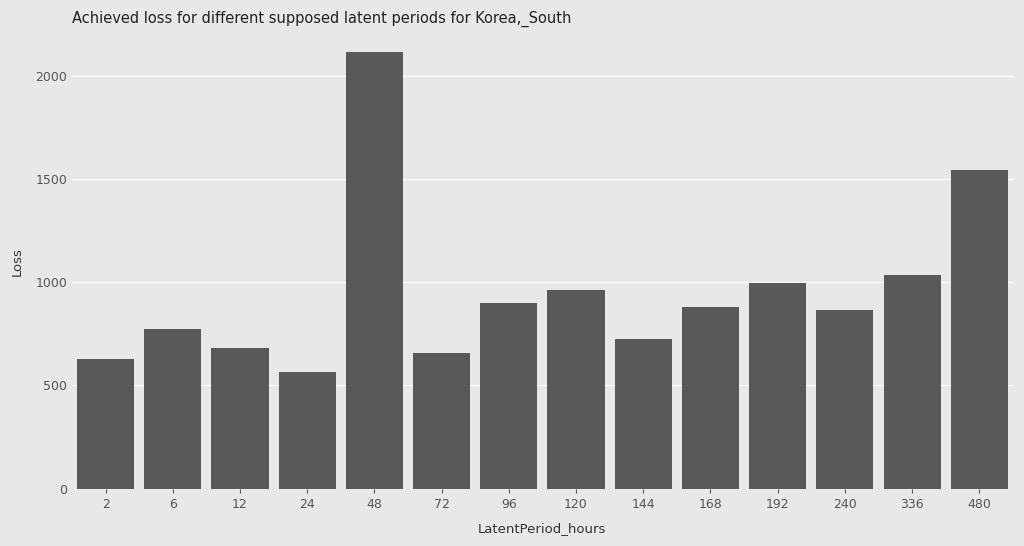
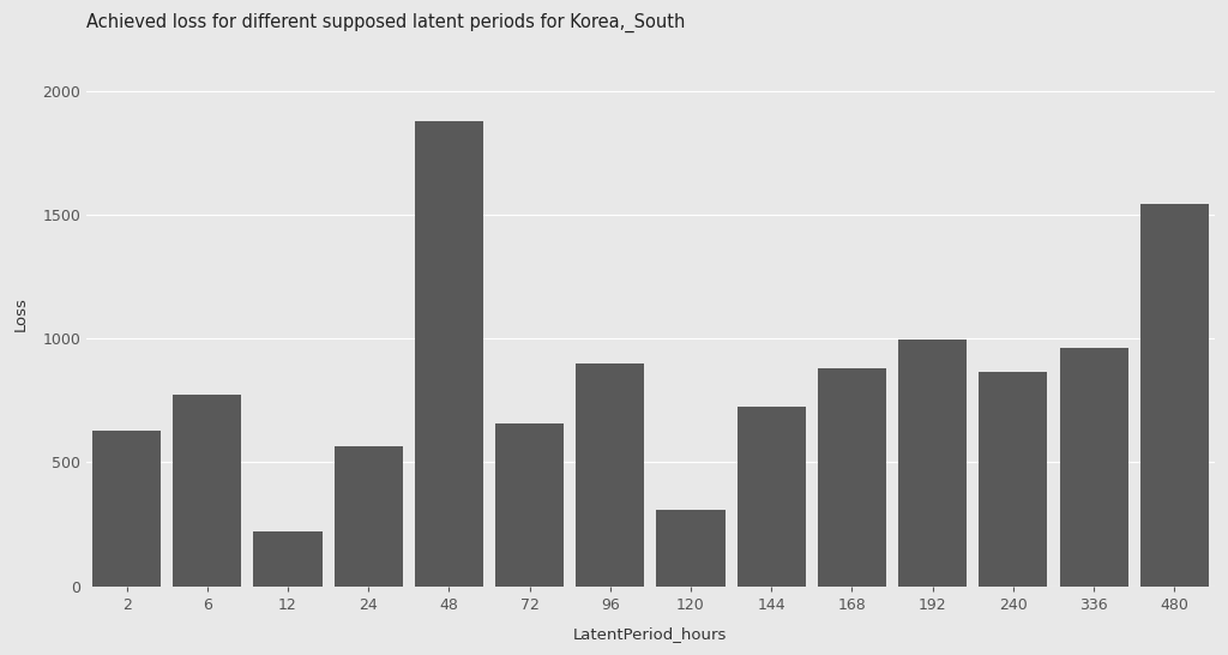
12: 680 -> 220
48: 2115 -> 1875
120: 960 -> 310
336: 1035 -> 960
